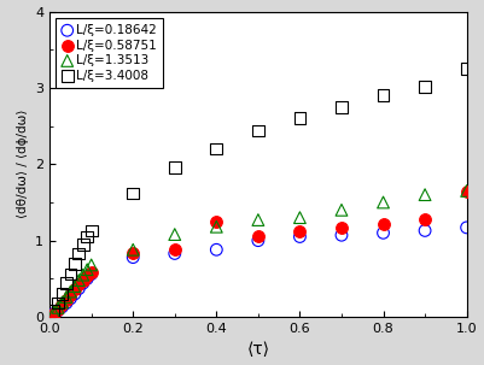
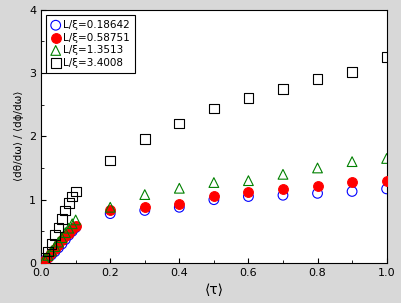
L/ξ=0.58751/0.4: 1.24 -> 0.93
L/ξ=0.58751/1.0: 1.64 -> 1.30
